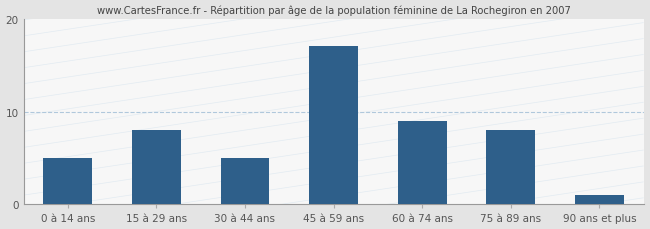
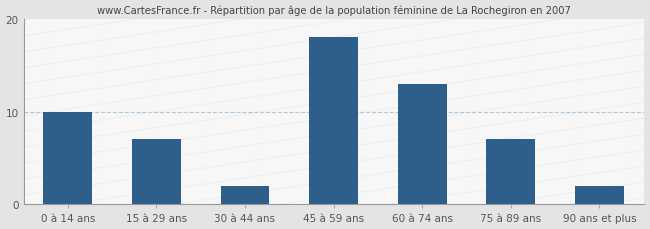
0 à 14 ans: 5 -> 10
15 à 29 ans: 8 -> 7
30 à 44 ans: 5 -> 2
45 à 59 ans: 17 -> 18
60 à 74 ans: 9 -> 13
75 à 89 ans: 8 -> 7
90 ans et plus: 1 -> 2
